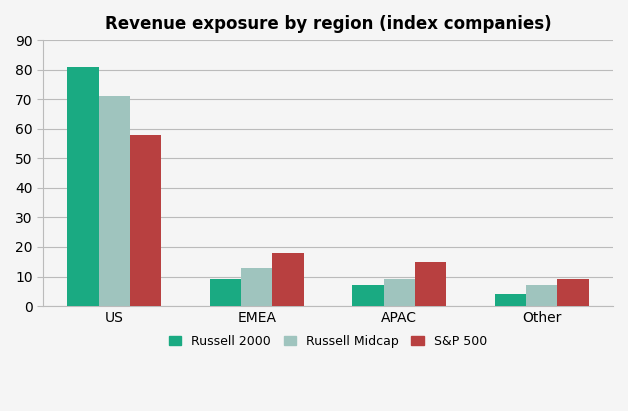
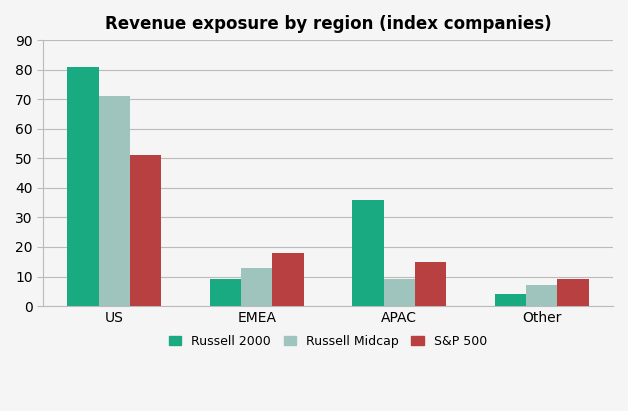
S&P 500/US: 58 -> 51
Russell 2000/APAC: 7 -> 36
